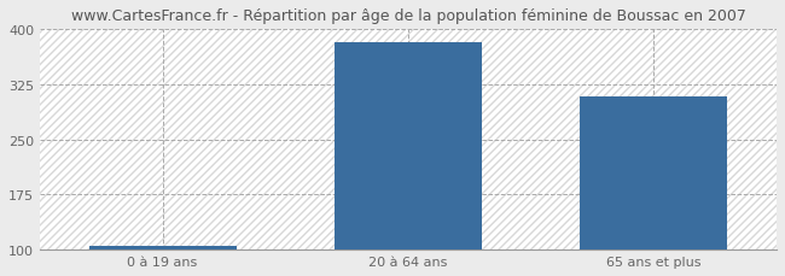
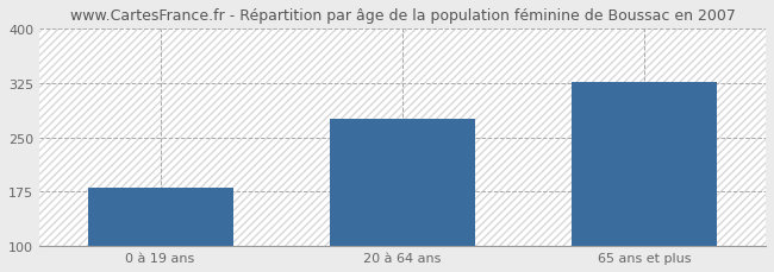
0 à 19 ans: 105 -> 180
20 à 64 ans: 382 -> 276
65 ans et plus: 308 -> 326
